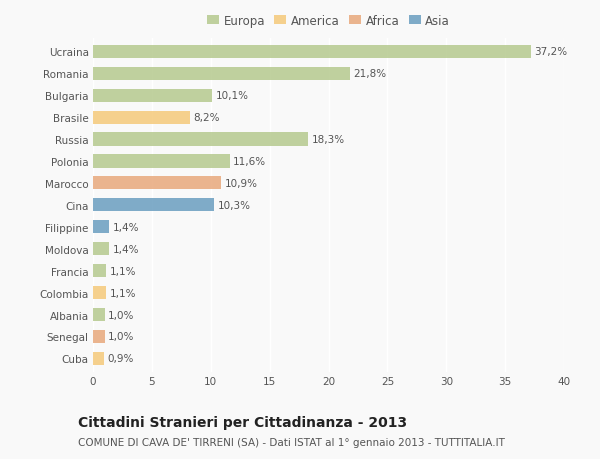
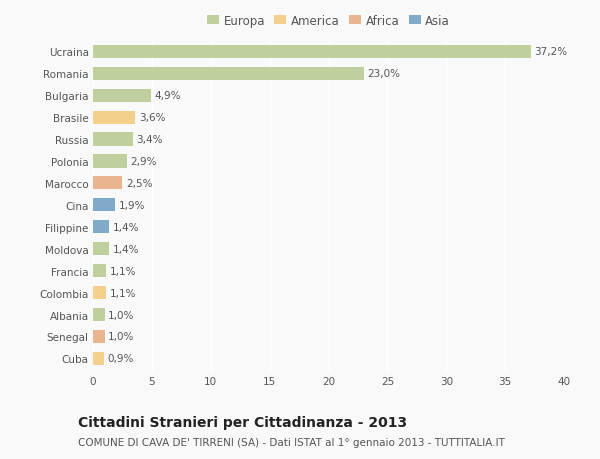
Romania: 21,8% -> 23,0%
Bulgaria: 10,1% -> 4,9%
Brasile: 8,2% -> 3,6%
Russia: 18,3% -> 3,4%
Polonia: 11,6% -> 2,9%
Marocco: 10,9% -> 2,5%
Cina: 10,3% -> 1,9%
